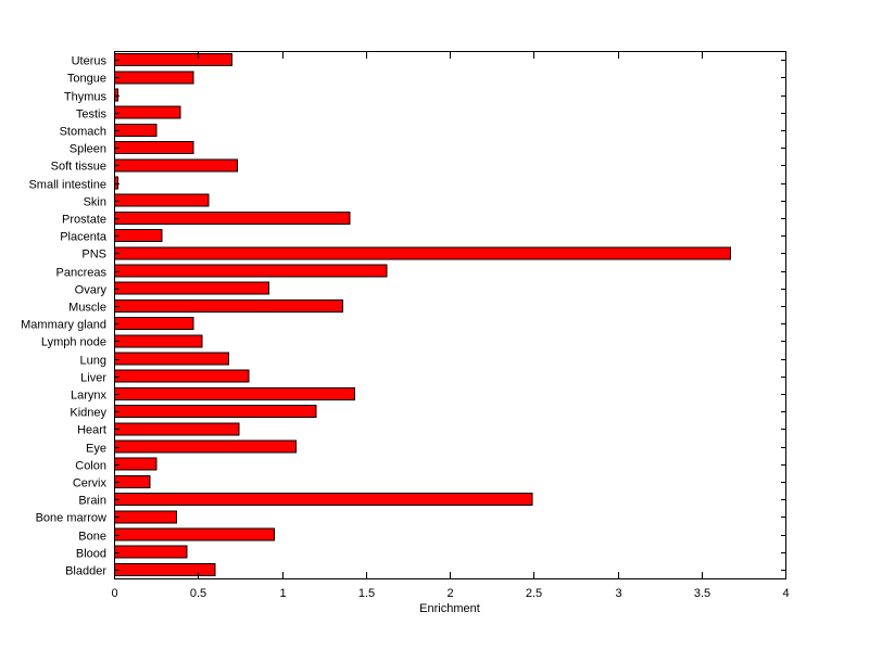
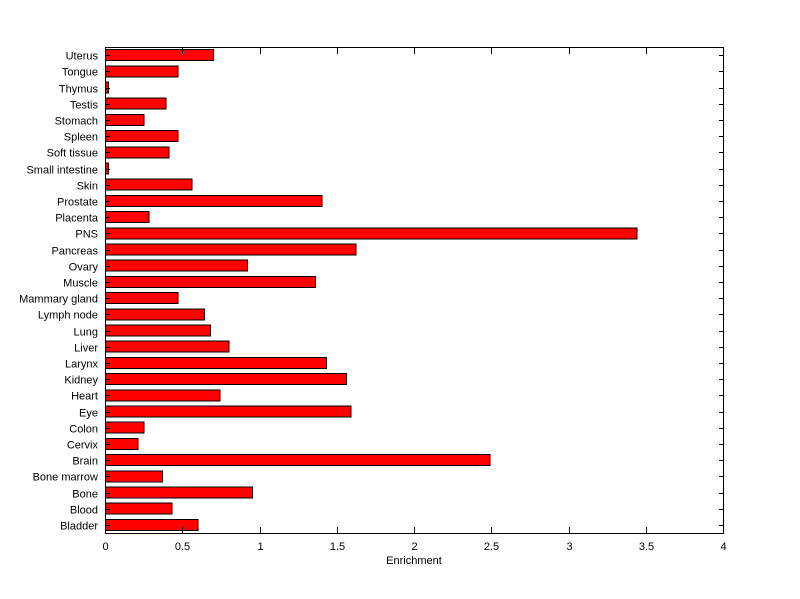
Soft tissue: 0.73 -> 0.41
PNS: 3.67 -> 3.44
Lymph node: 0.52 -> 0.64
Kidney: 1.20 -> 1.56
Eye: 1.08 -> 1.59
